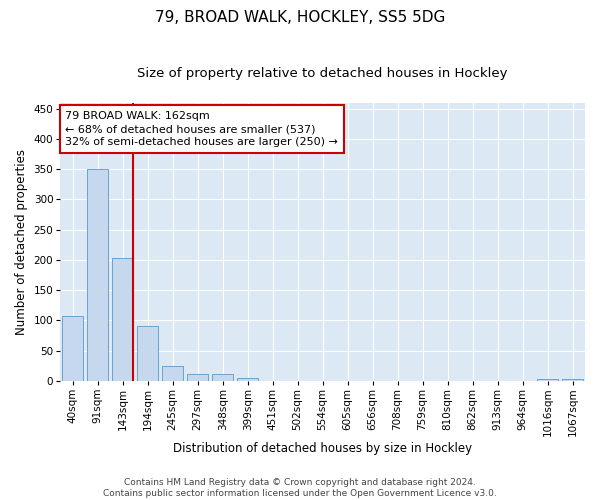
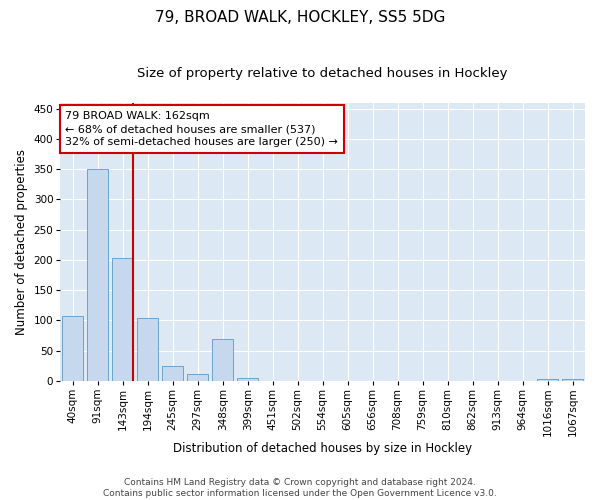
194sqm: 90 -> 104
348sqm: 11 -> 70
